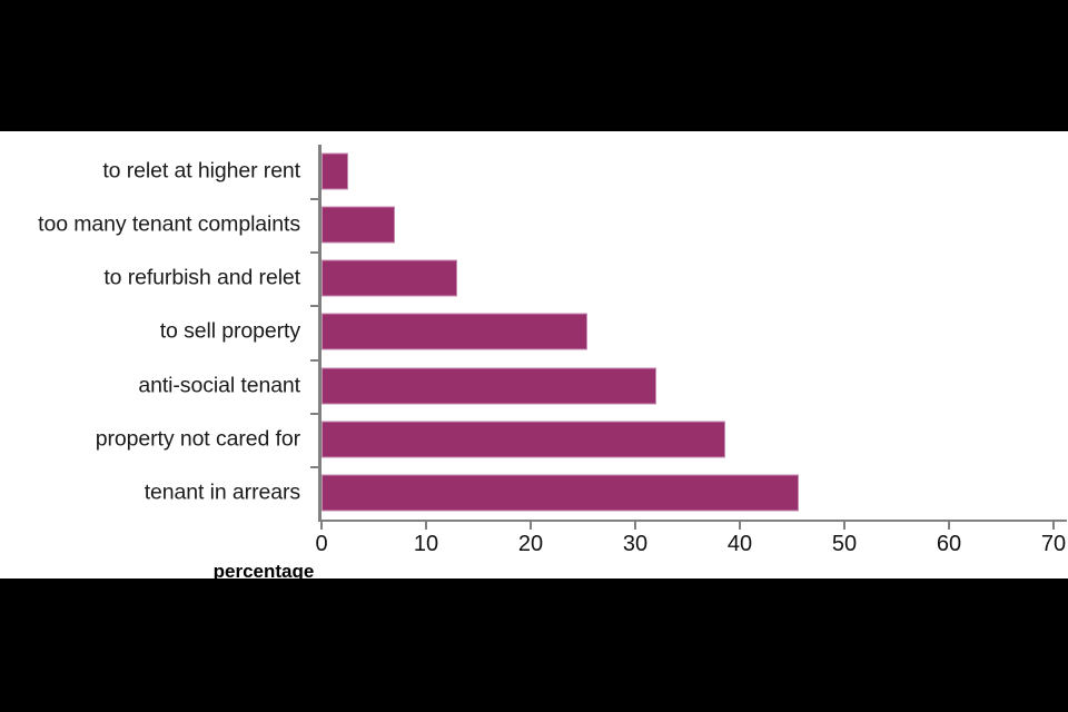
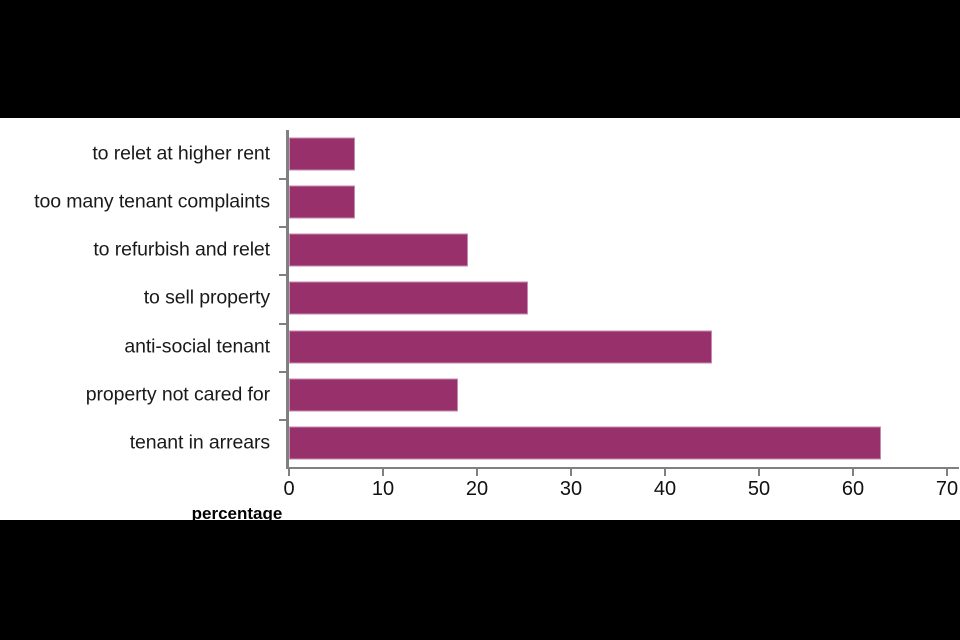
to relet at higher rent: 2 -> 7
to refurbish and relet: 13 -> 19
anti-social tenant: 32 -> 45
property not cared for: 39 -> 18
tenant in arrears: 46 -> 63
